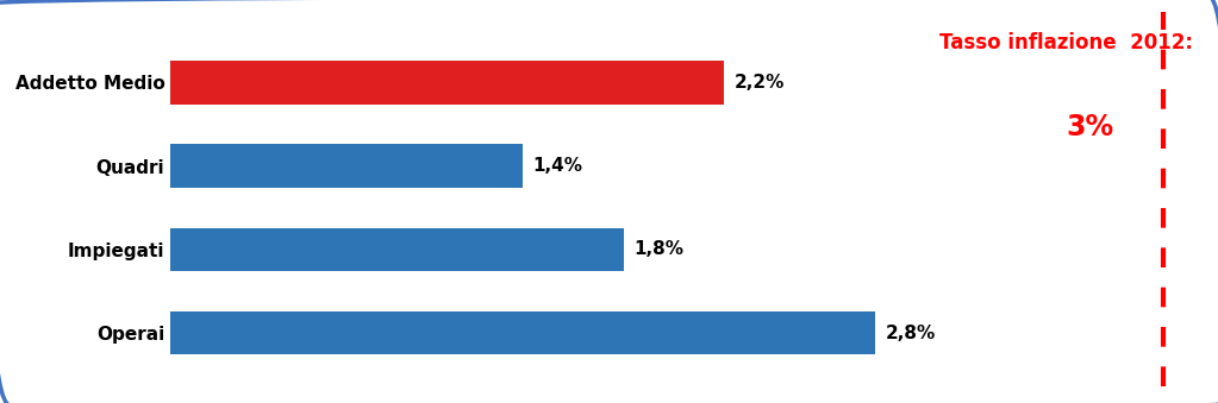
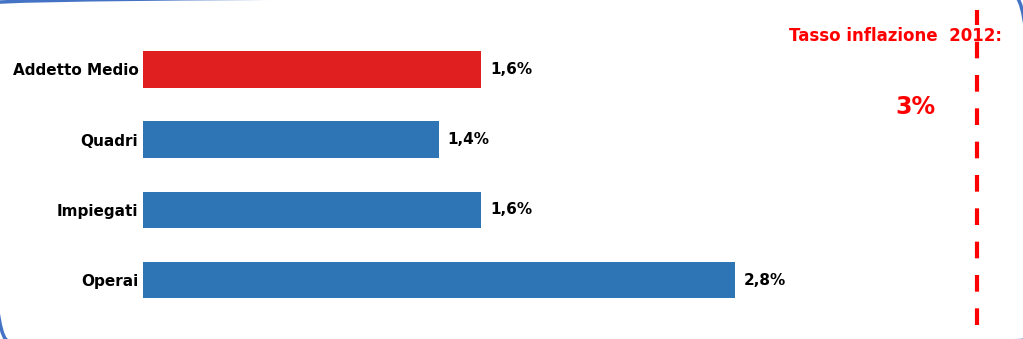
Addetto Medio: 2,2% -> 1,6%
Impiegati: 1,8% -> 1,6%
